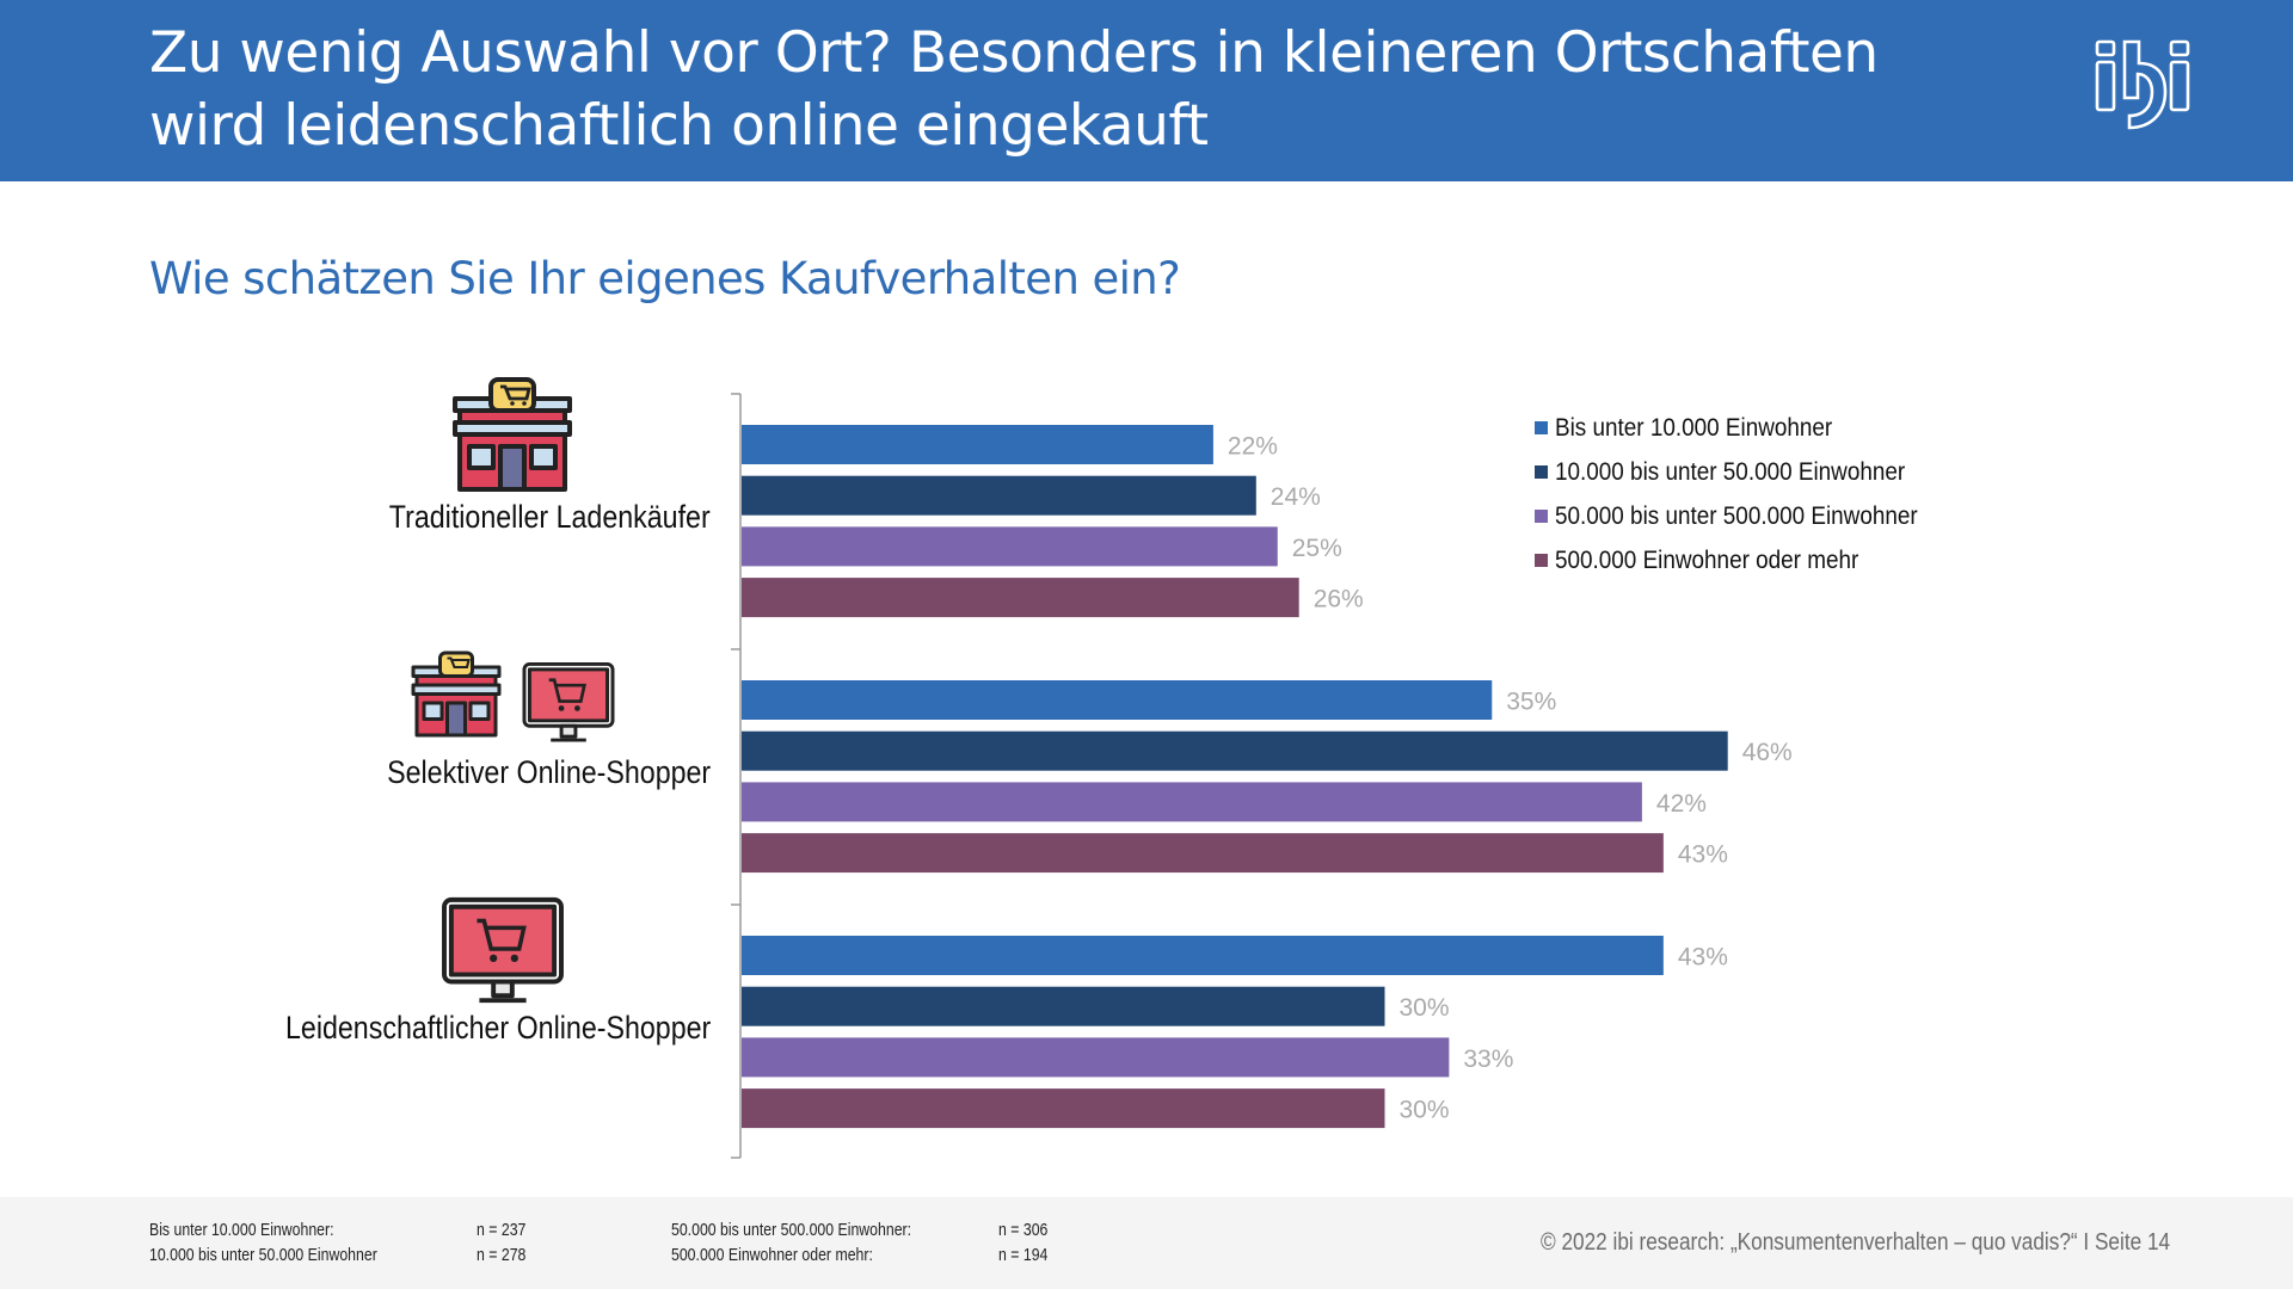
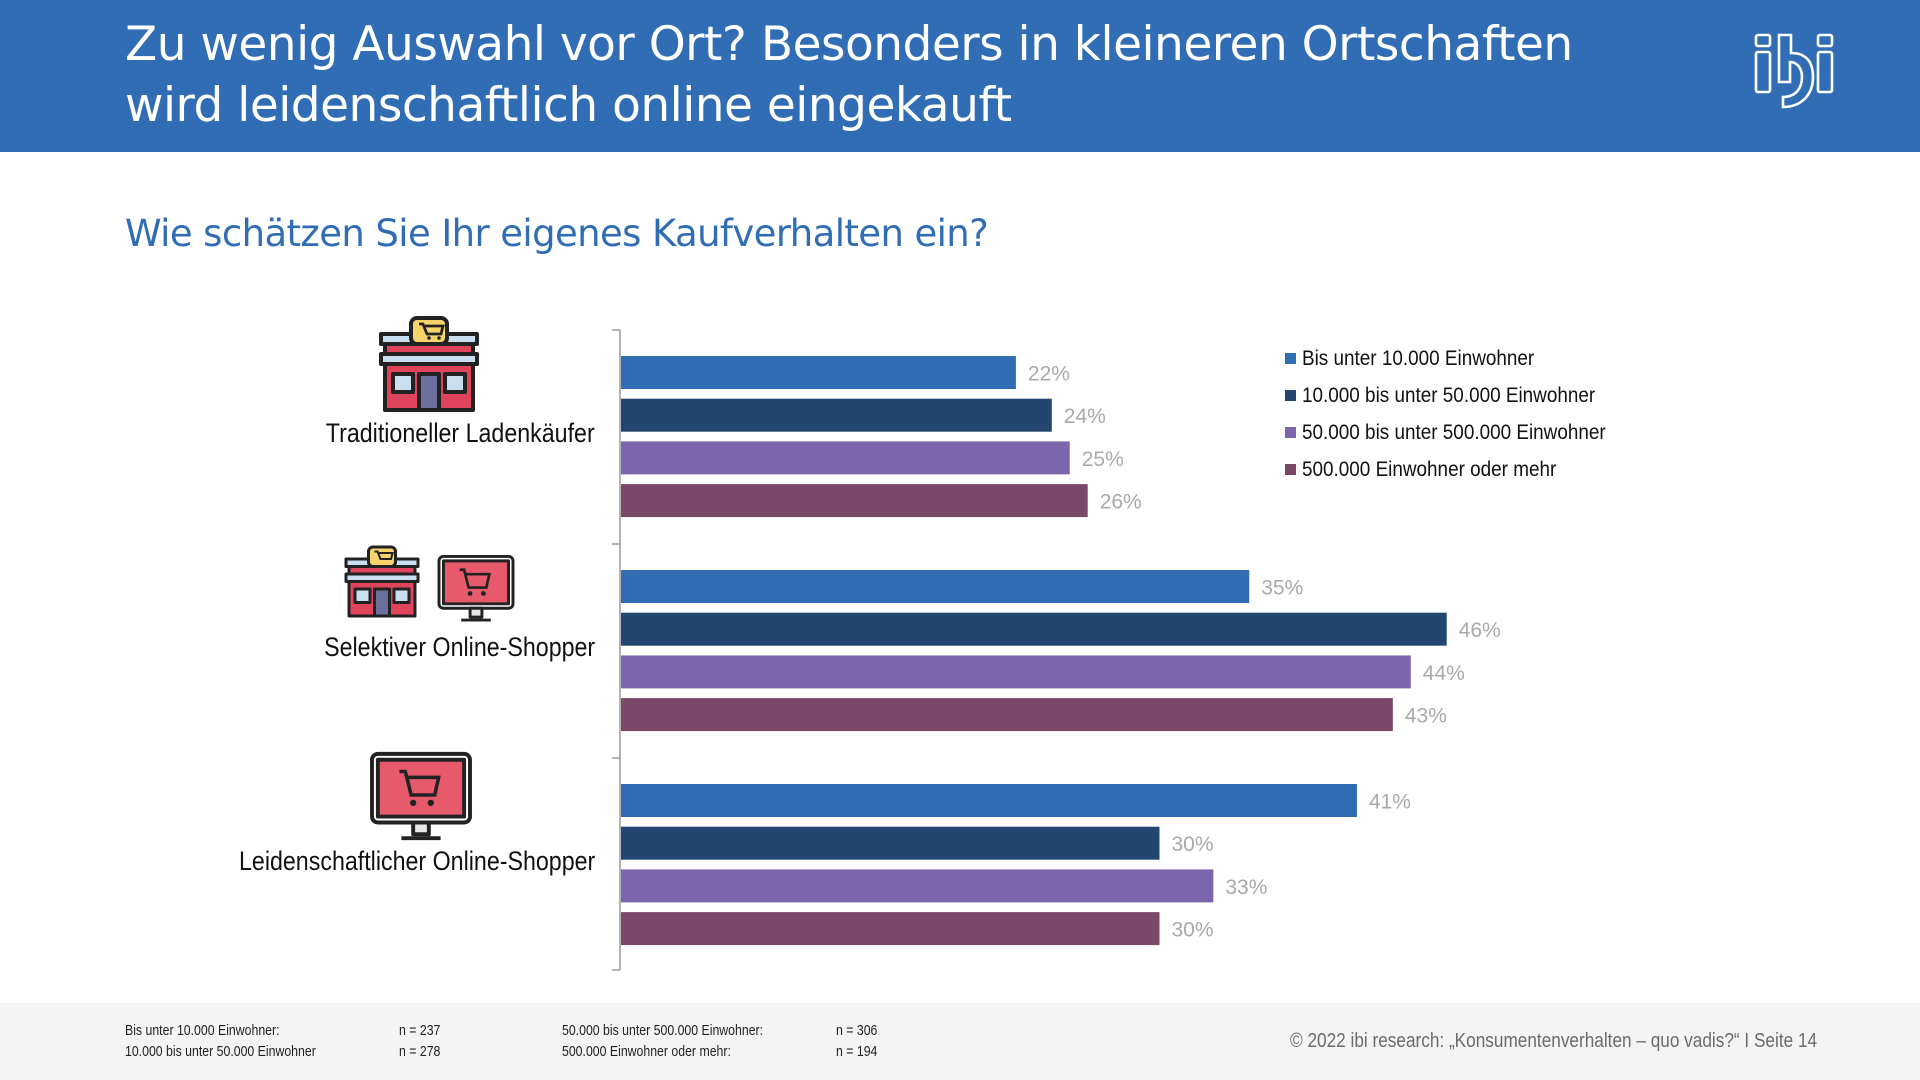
50.000 bis unter 500.000 Einwohner/Selektiver Online-Shopper: 42% -> 44%
Bis unter 10.000 Einwohner/Leidenschaftlicher Online-Shopper: 43% -> 41%
